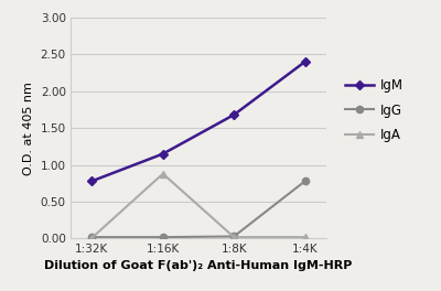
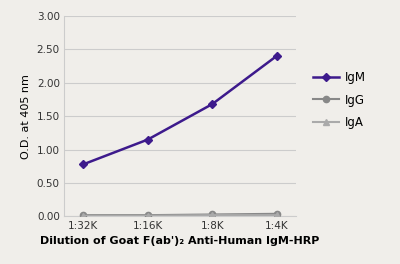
IgA/1:16K: 0.88 -> 0.01
IgG/1:4K: 0.78 -> 0.04
